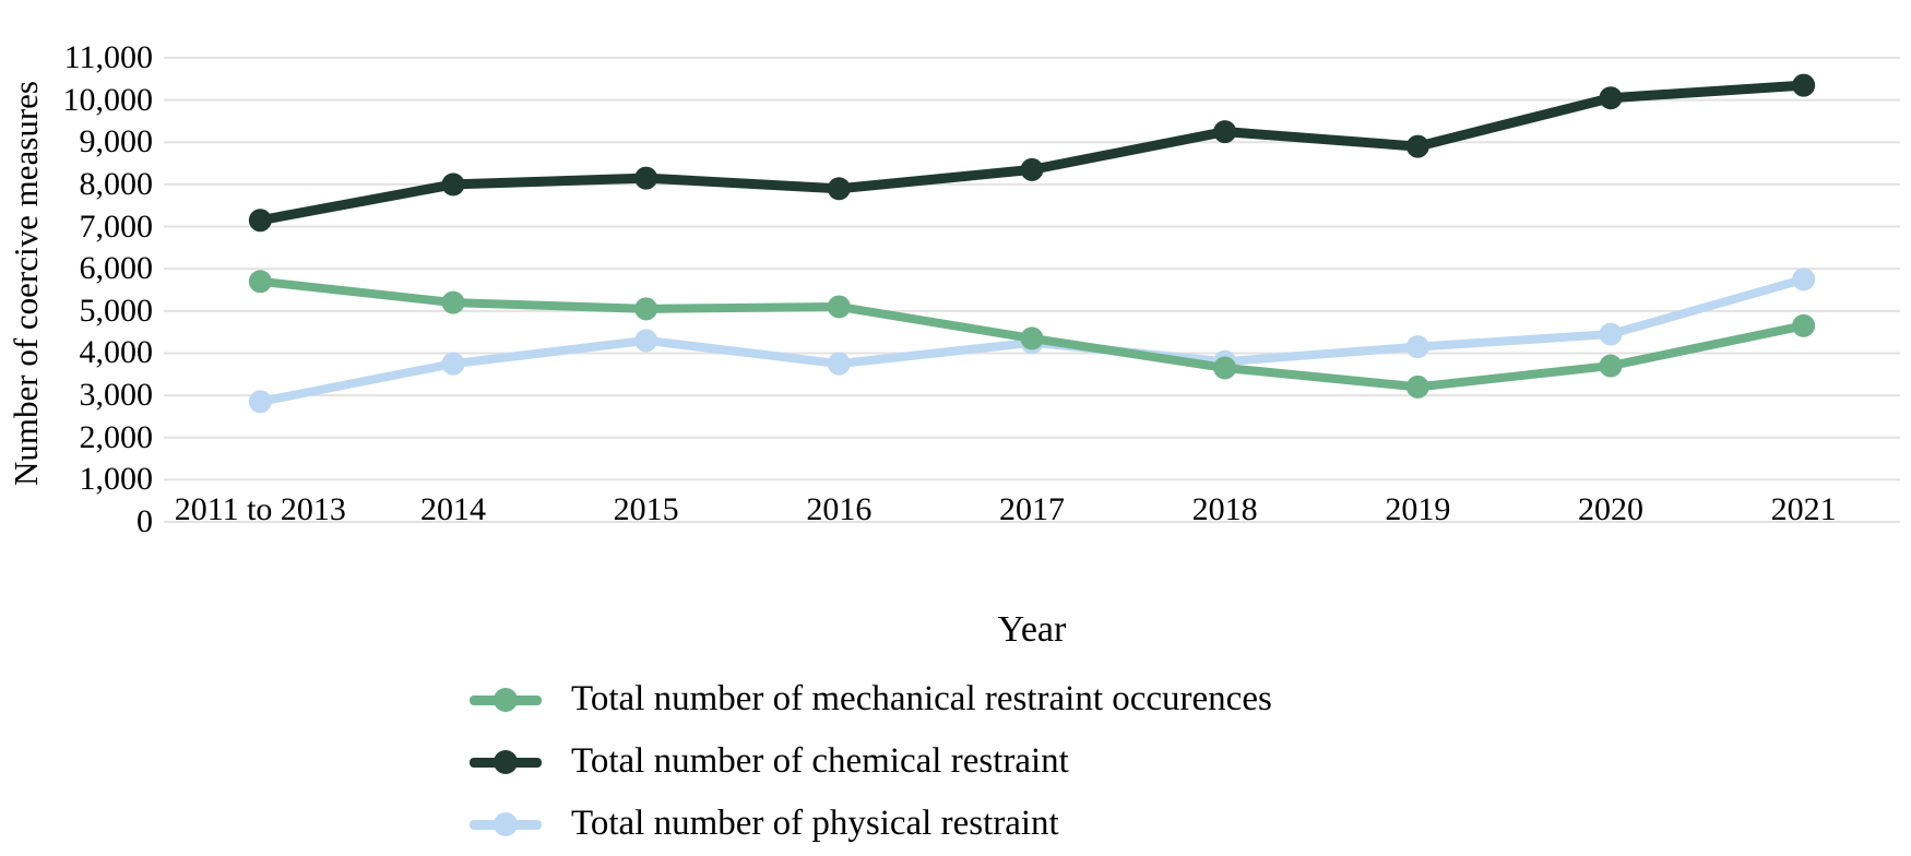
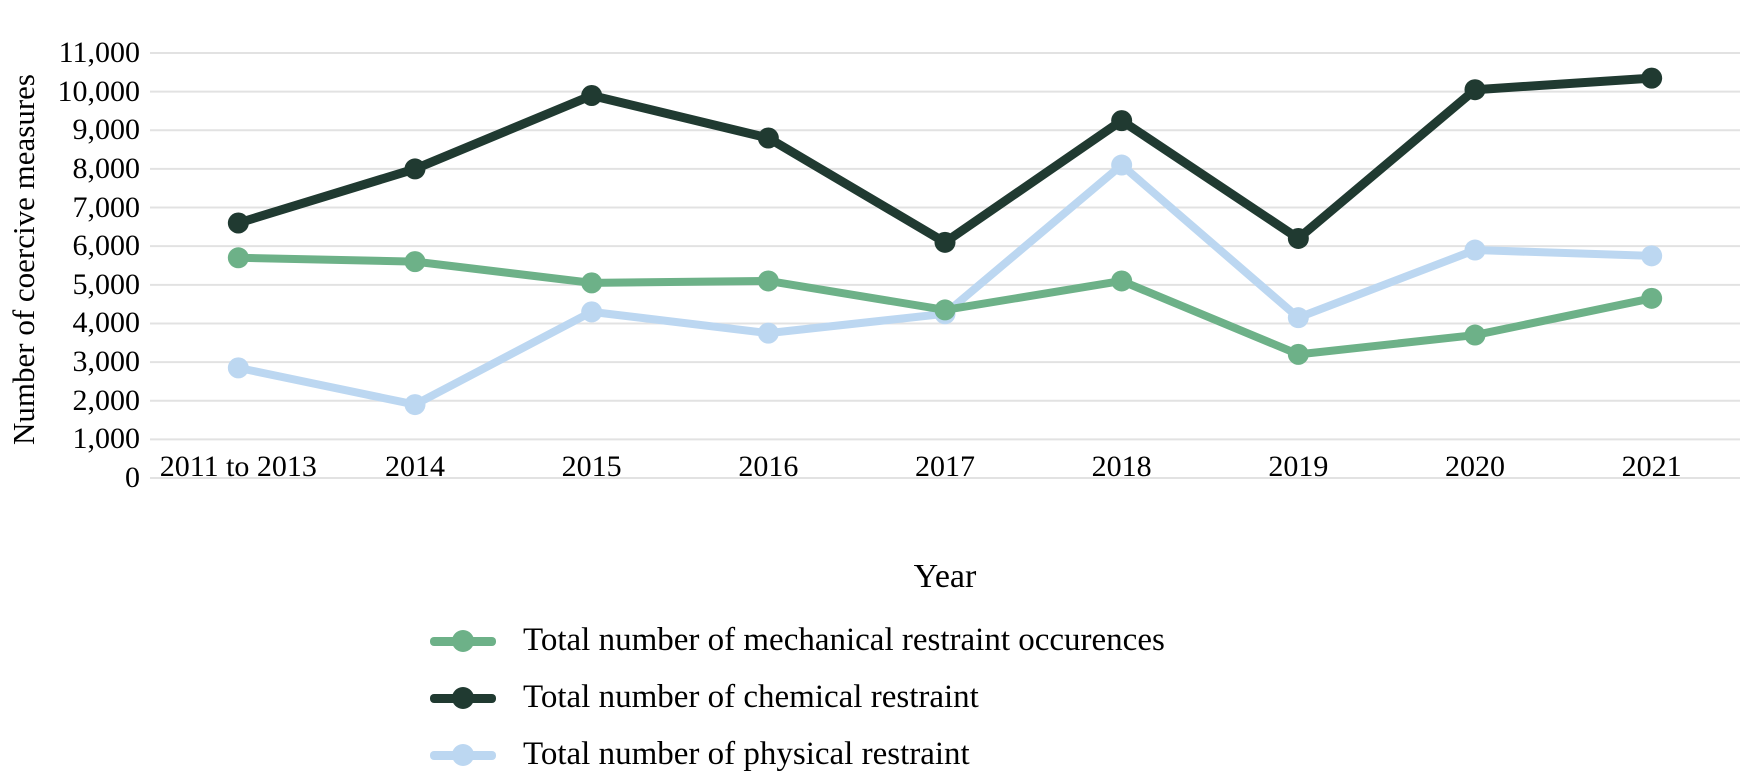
Total number of chemical restraint/2011 to 2013: 7200 -> 6600
Total number of mechanical restraint occurences/2014: 5200 -> 5600
Total number of physical restraint/2014: 3800 -> 1900
Total number of chemical restraint/2015: 8200 -> 9900
Total number of chemical restraint/2016: 7900 -> 8800
Total number of chemical restraint/2017: 8400 -> 6100
Total number of mechanical restraint occurences/2018: 3600 -> 5100
Total number of physical restraint/2018: 3800 -> 8100
Total number of chemical restraint/2019: 8900 -> 6200
Total number of physical restraint/2020: 4400 -> 5900
